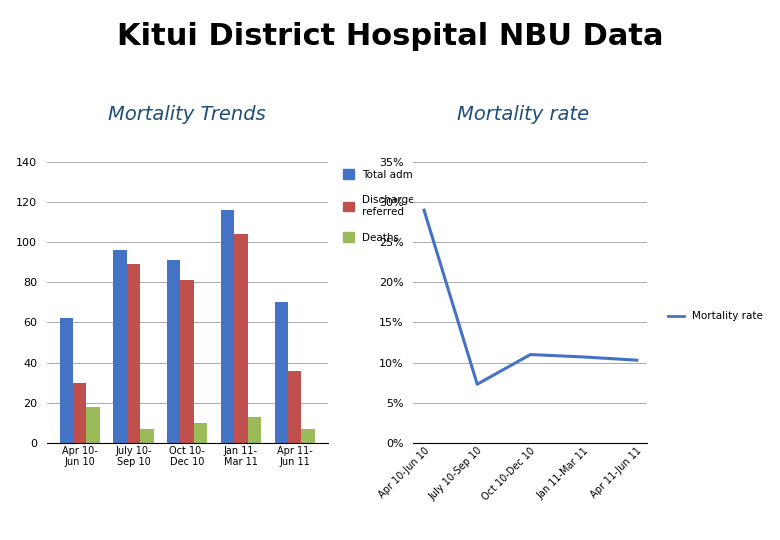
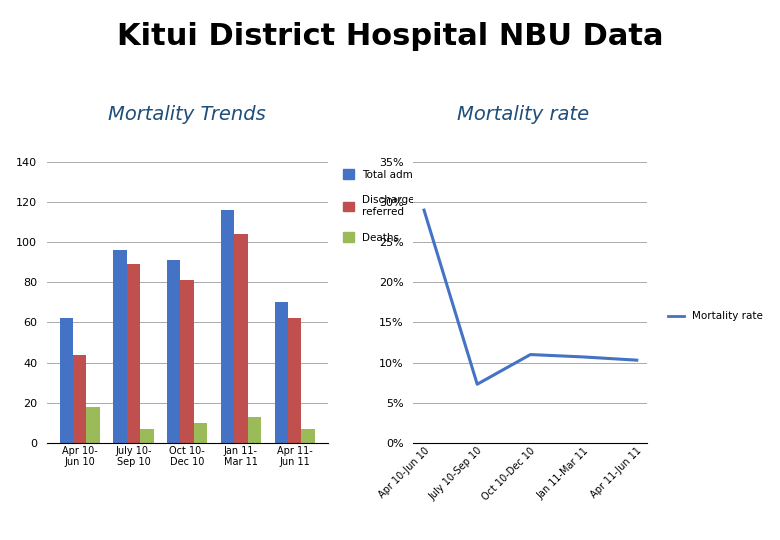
Discharged home/ referred/Apr 10- Jun 10: 30 -> 44
Discharged home/ referred/Apr 11- Jun 11: 36 -> 62
